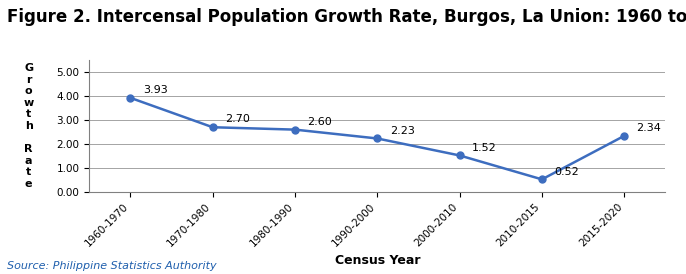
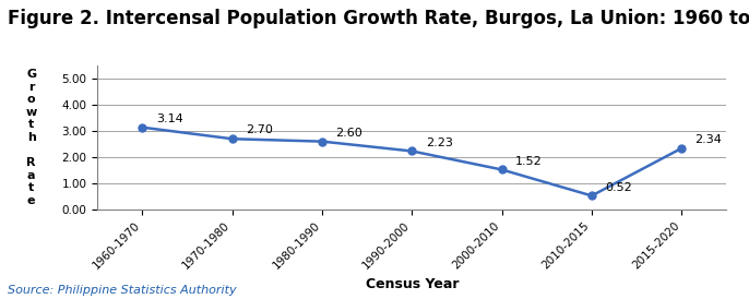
1960-1970: 3.93 -> 3.14
